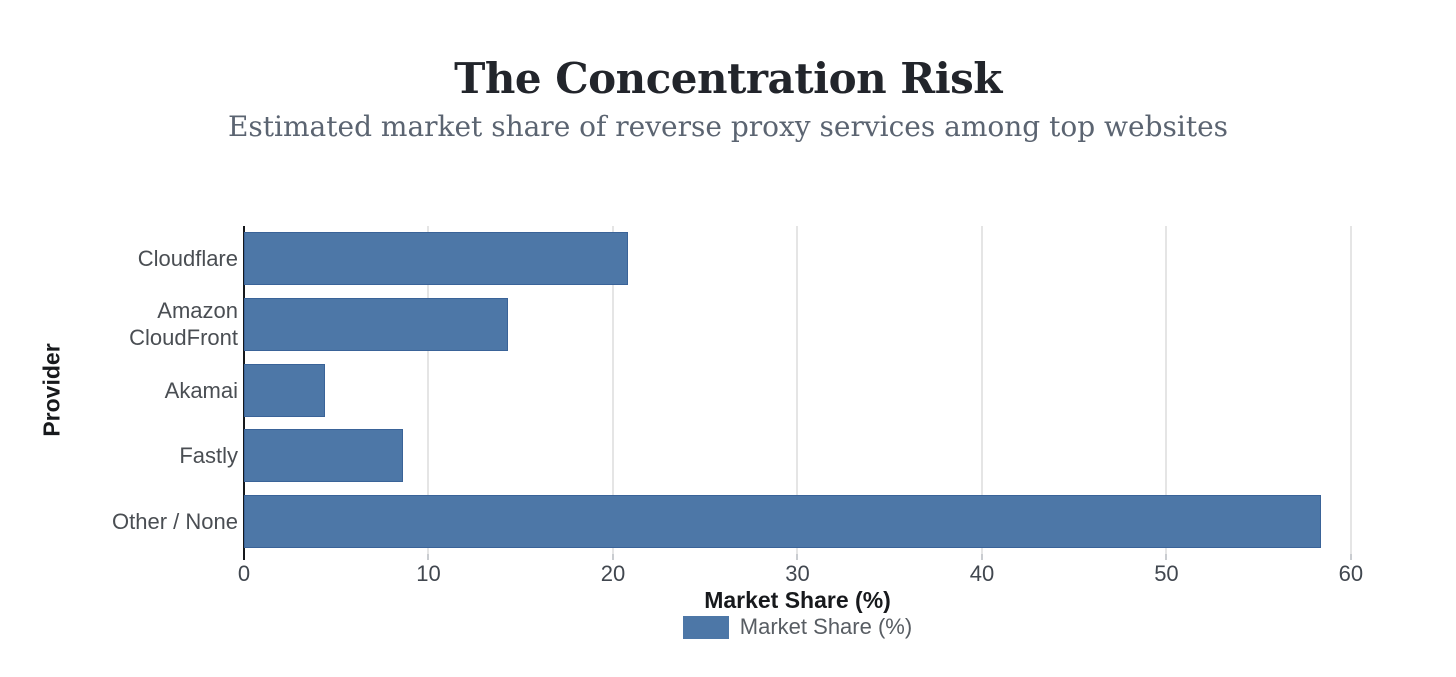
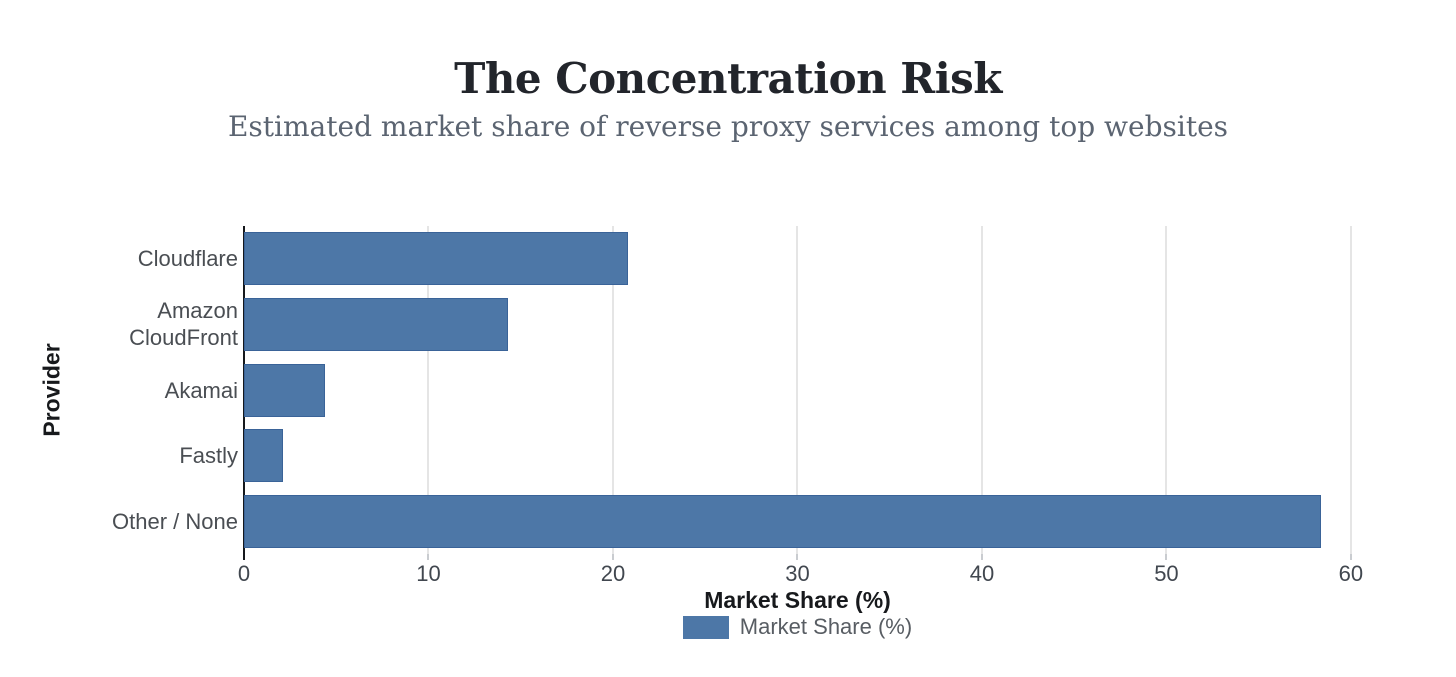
Fastly: 8.6 -> 2.1
